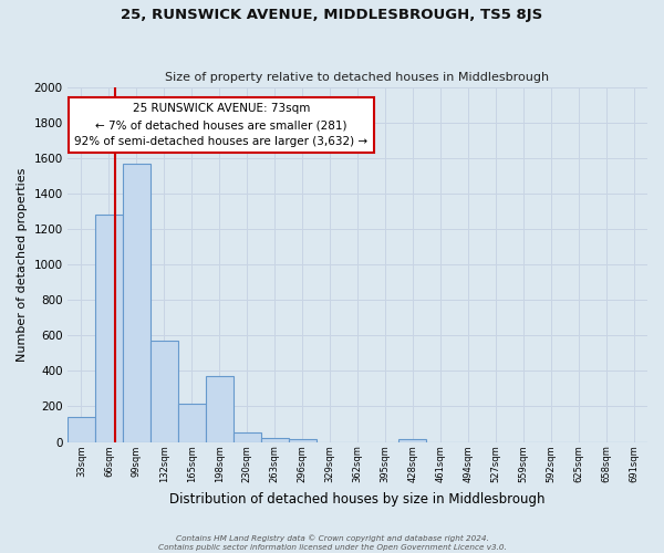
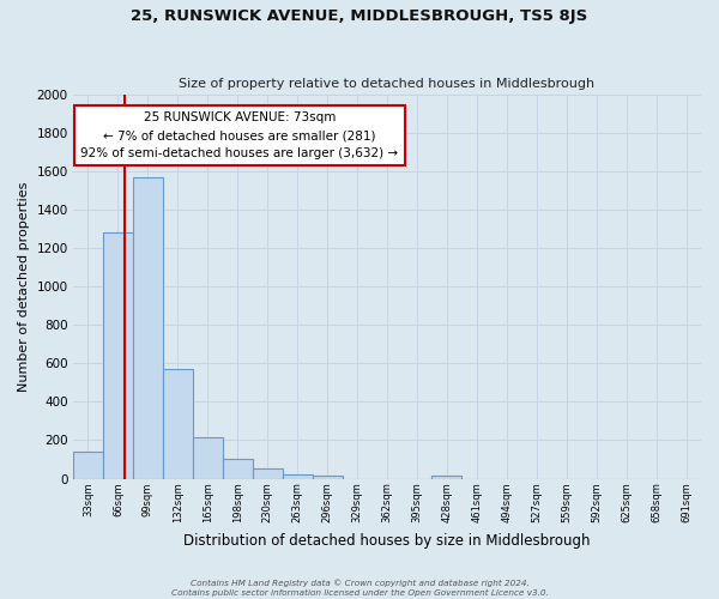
198sqm: 370 -> 100
